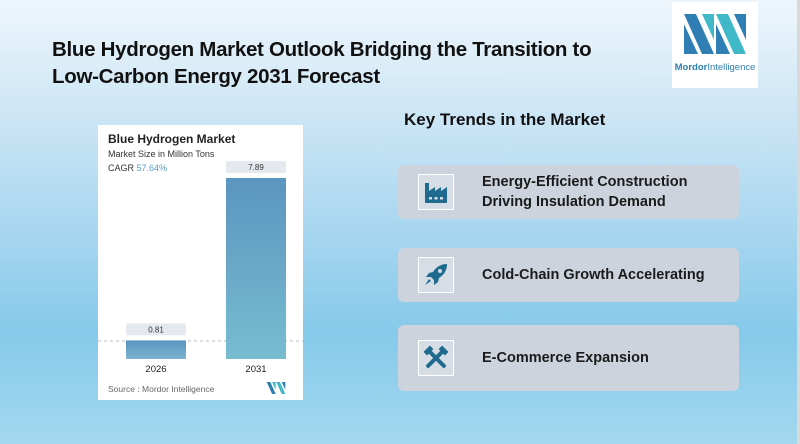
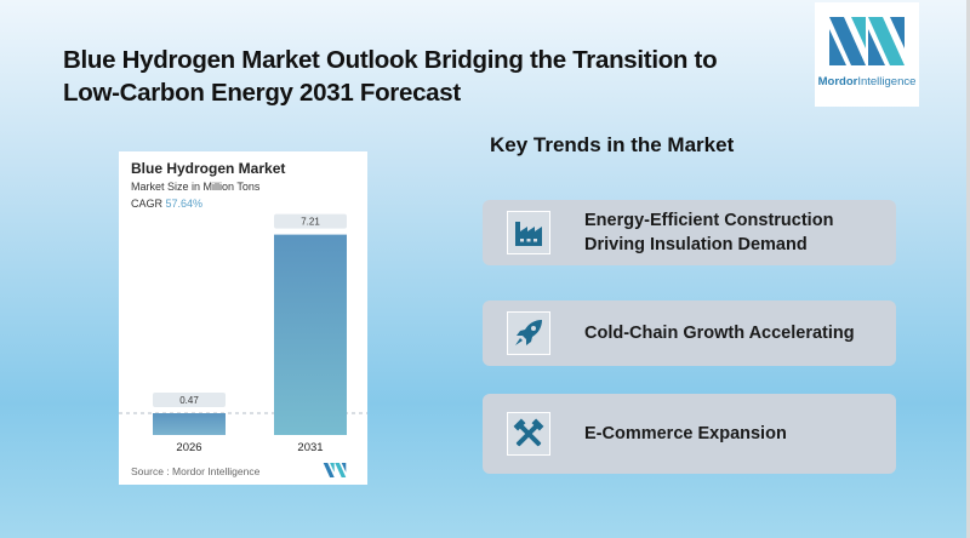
2026: 0.81 -> 0.47
2031: 7.89 -> 7.21
